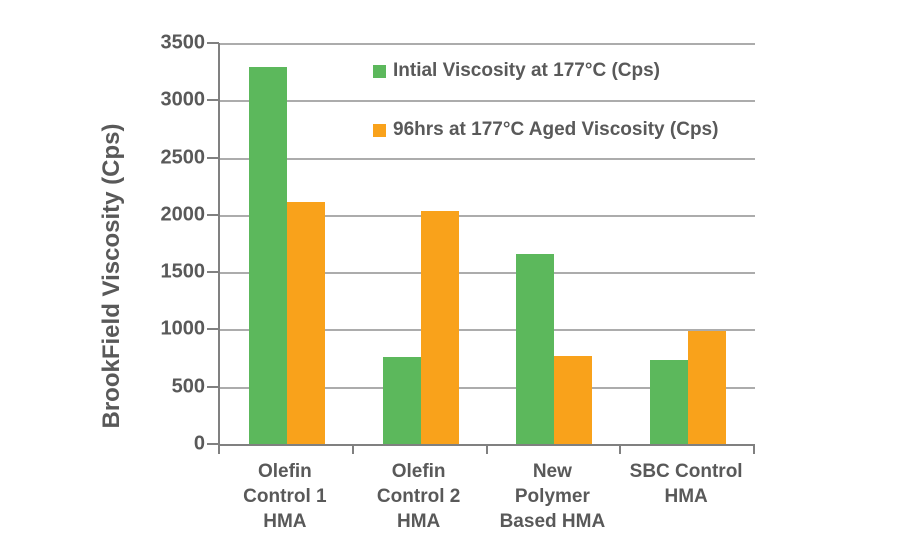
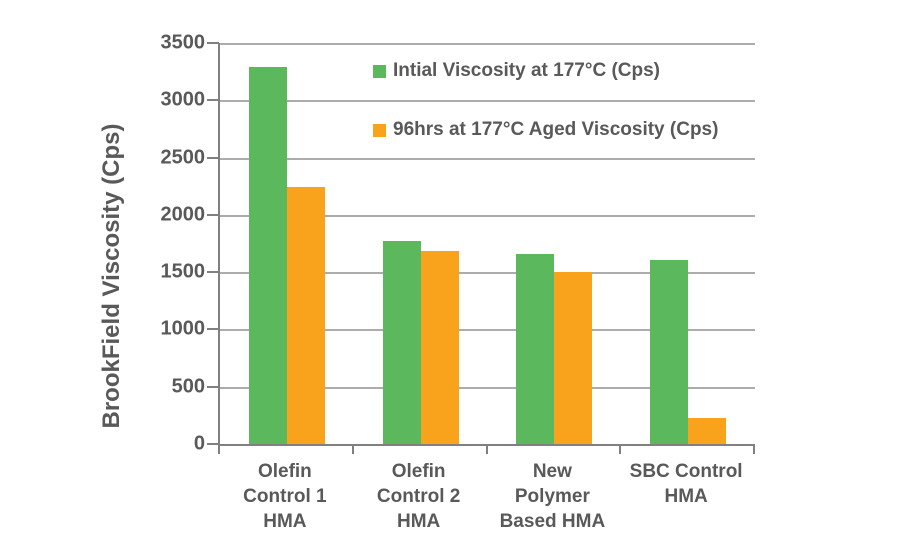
96hrs at 177°C Aged Viscosity (Cps)/Olefin Control 1 HMA: 2110 -> 2240
Intial Viscosity at 177°C (Cps)/Olefin Control 2 HMA: 760 -> 1780
96hrs at 177°C Aged Viscosity (Cps)/Olefin Control 2 HMA: 2030 -> 1680
96hrs at 177°C Aged Viscosity (Cps)/New Polymer Based HMA: 770 -> 1500
Intial Viscosity at 177°C (Cps)/SBC Control HMA: 730 -> 1610
96hrs at 177°C Aged Viscosity (Cps)/SBC Control HMA: 990 -> 230
